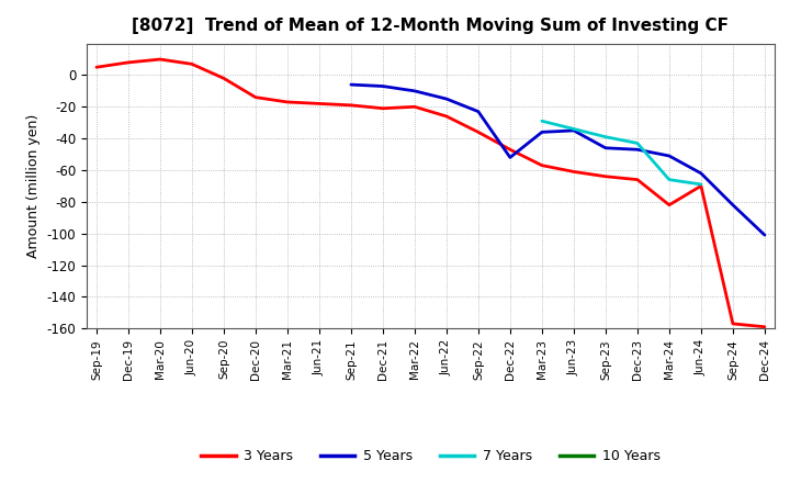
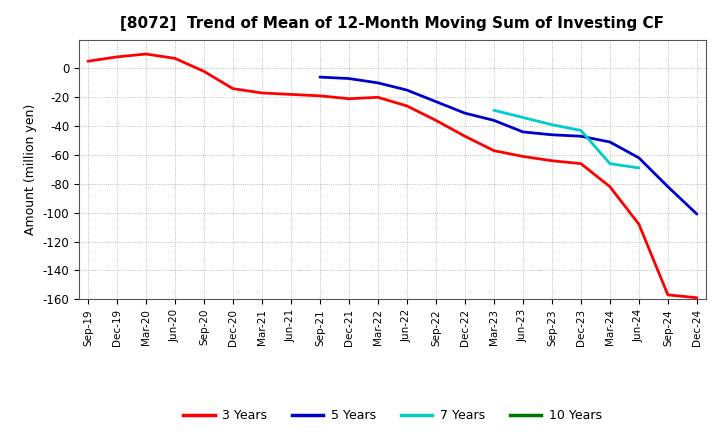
5 Years/Dec-22: -52 -> -31
5 Years/Jun-23: -35 -> -44
3 Years/Jun-24: -70 -> -108
